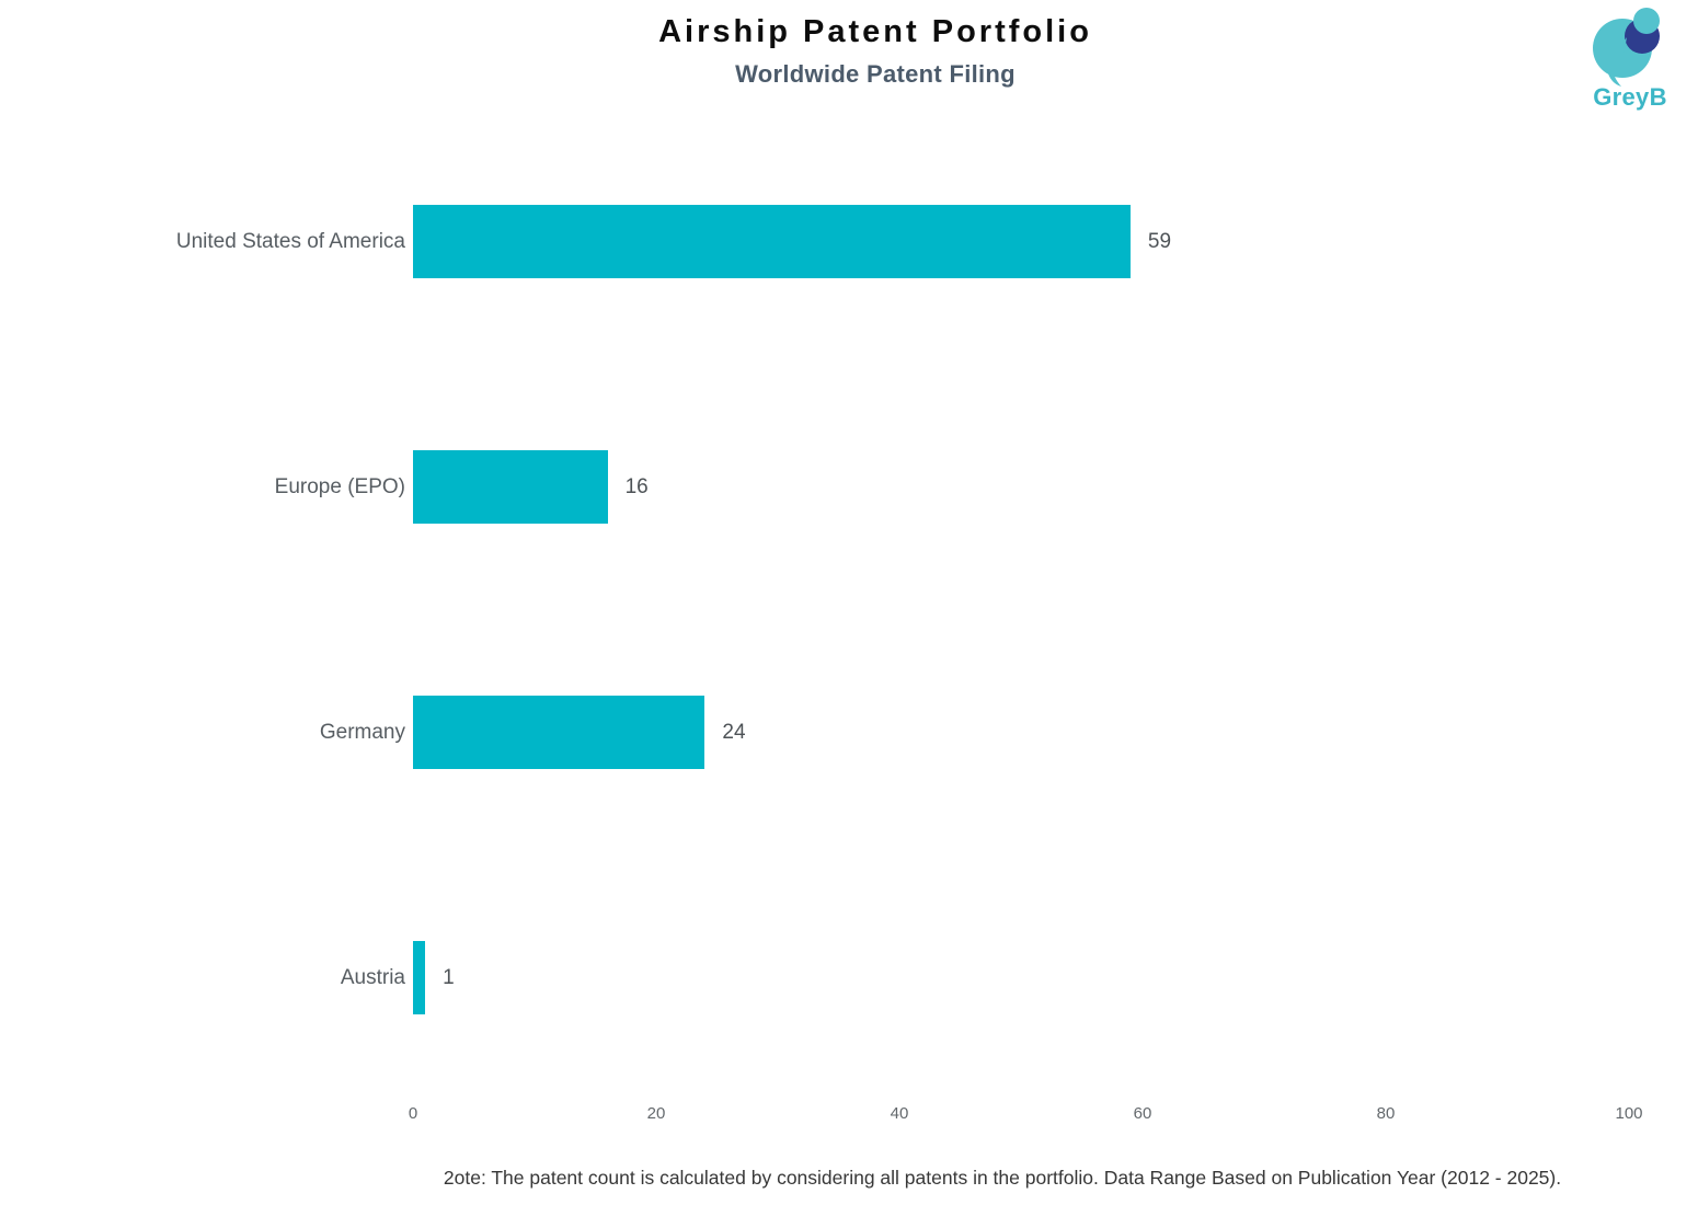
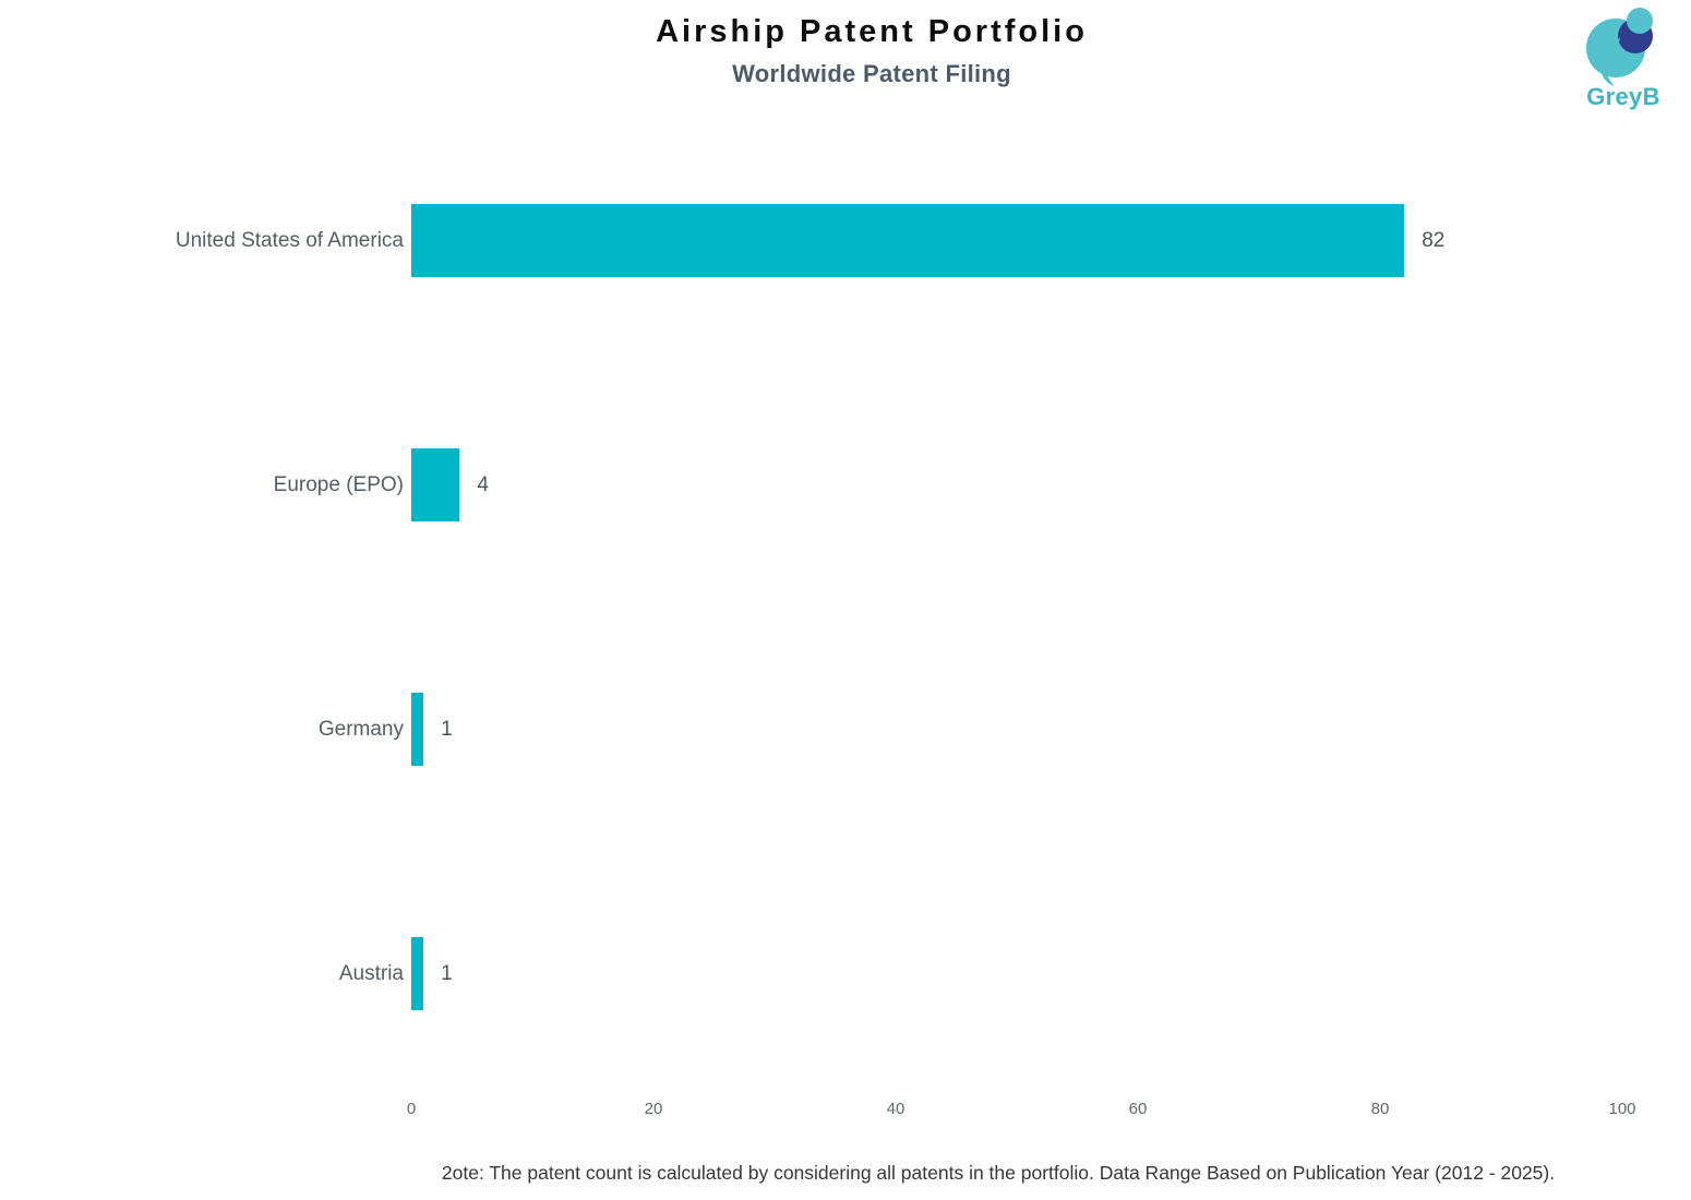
United States of America: 59 -> 82
Europe (EPO): 16 -> 4
Germany: 24 -> 1
